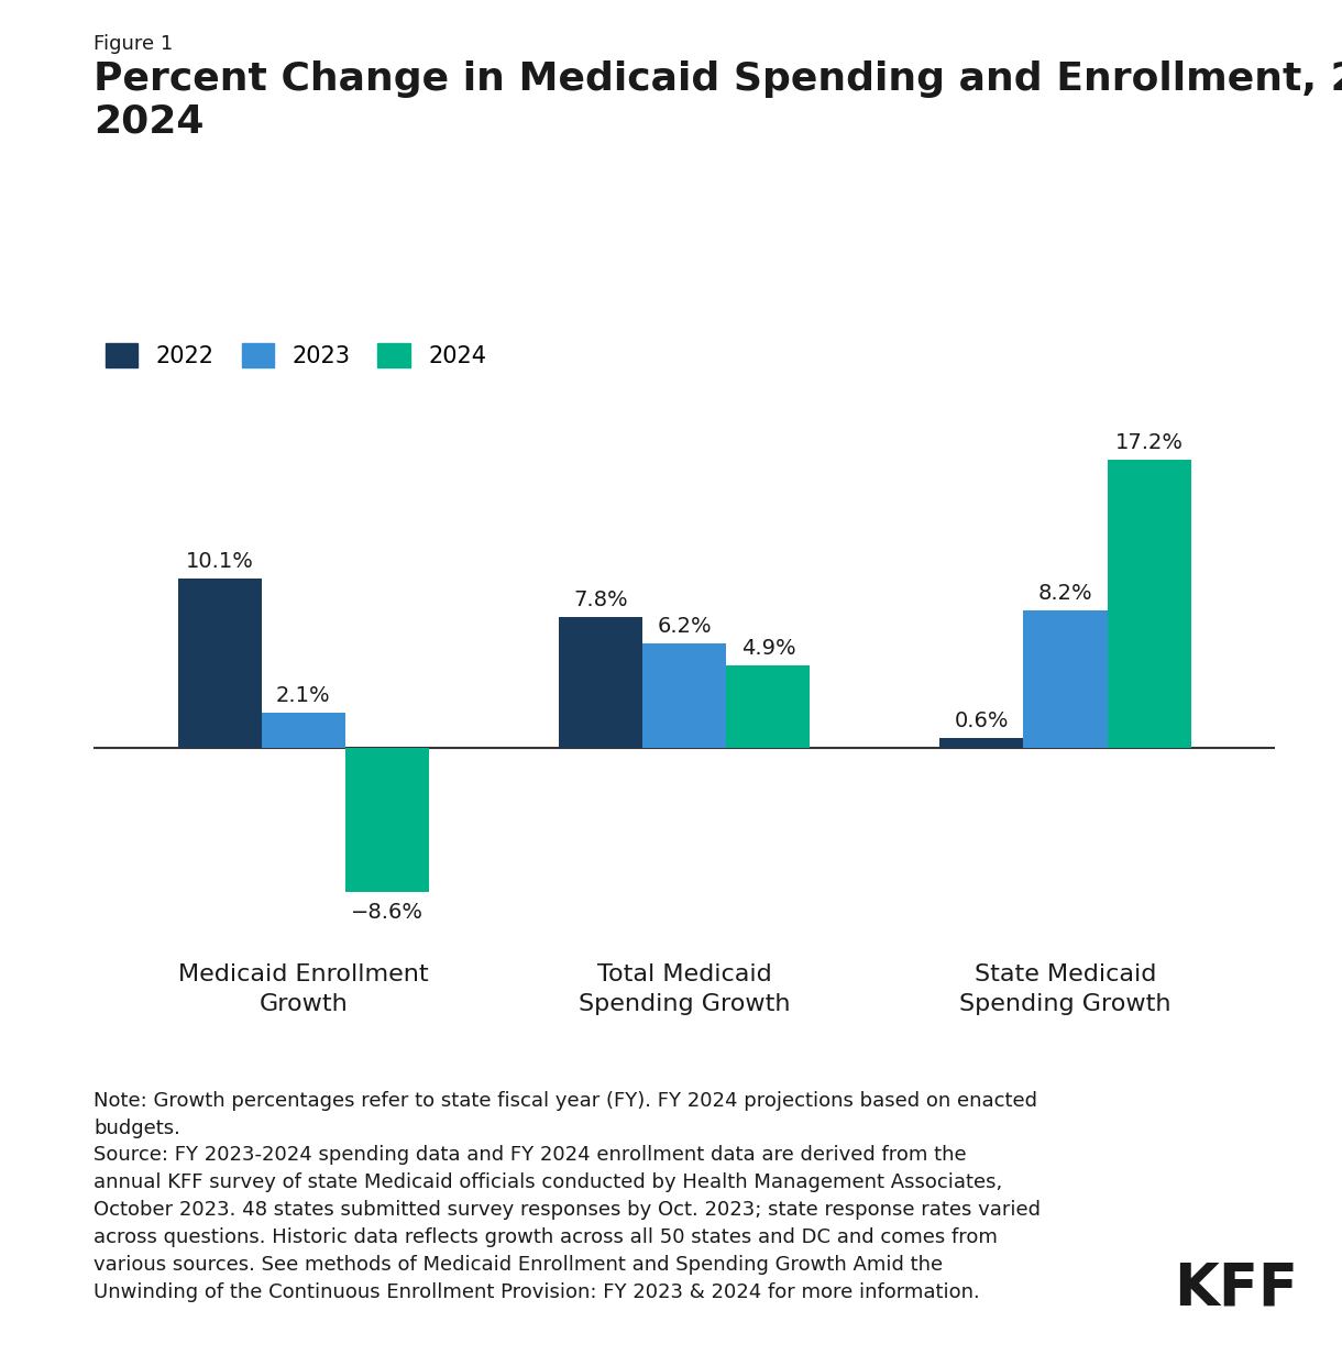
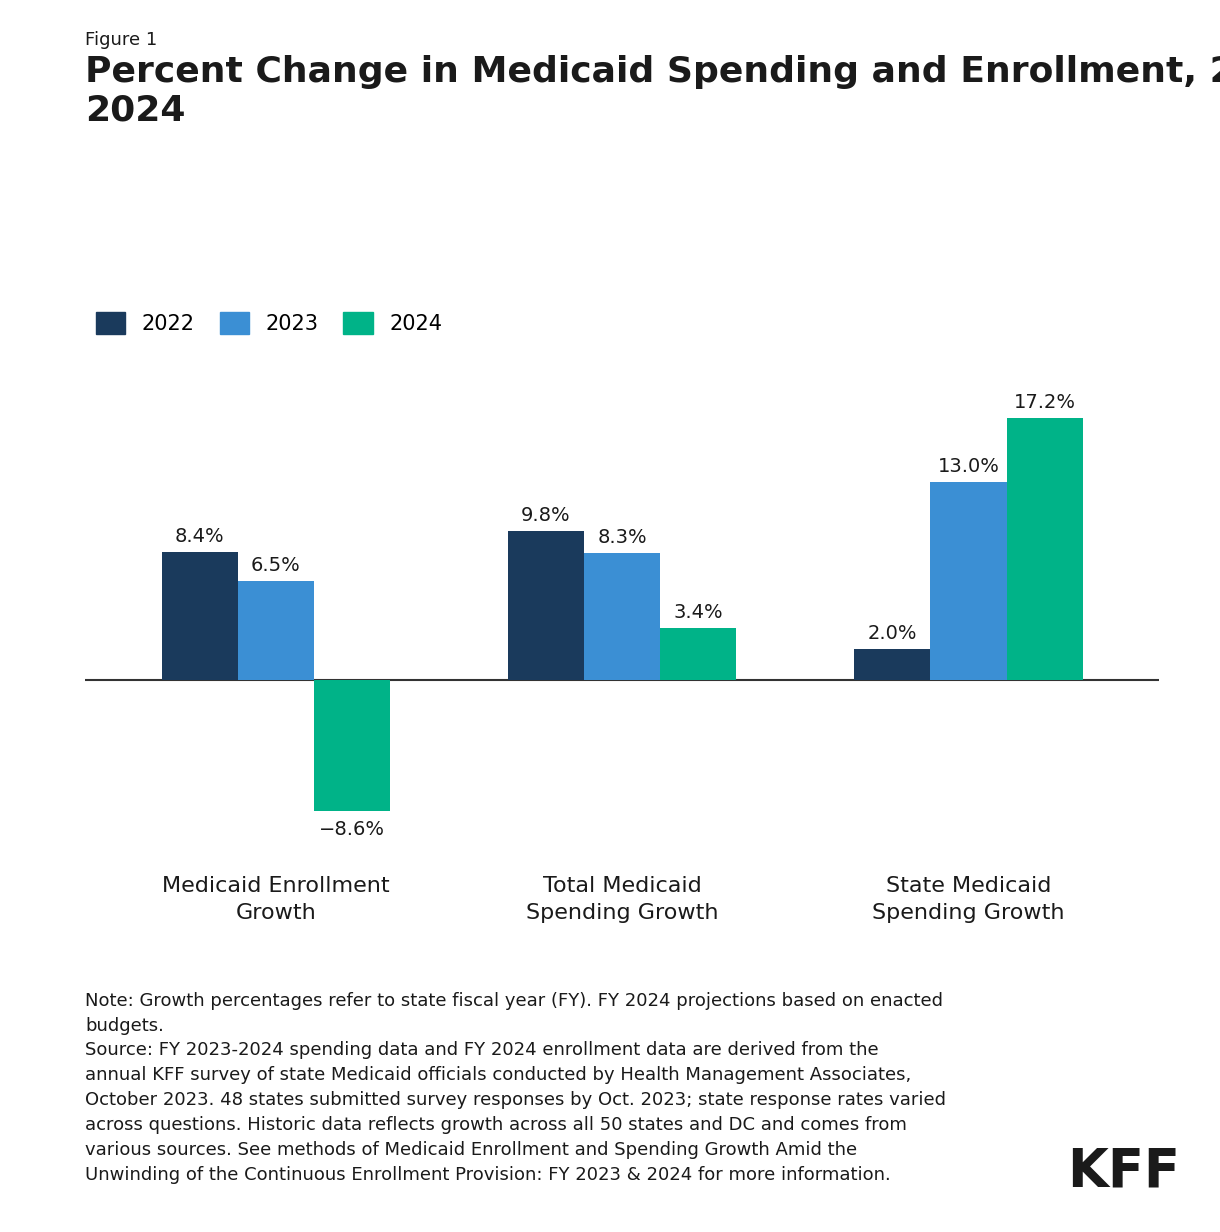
2022/Medicaid Enrollment Growth: 10.1% -> 8.4%
2023/Medicaid Enrollment Growth: 2.1% -> 6.5%
2022/Total Medicaid Spending Growth: 7.8% -> 9.8%
2023/Total Medicaid Spending Growth: 6.2% -> 8.3%
2024/Total Medicaid Spending Growth: 4.9% -> 3.4%
2022/State Medicaid Spending Growth: 0.6% -> 2.0%
2023/State Medicaid Spending Growth: 8.2% -> 13.0%
